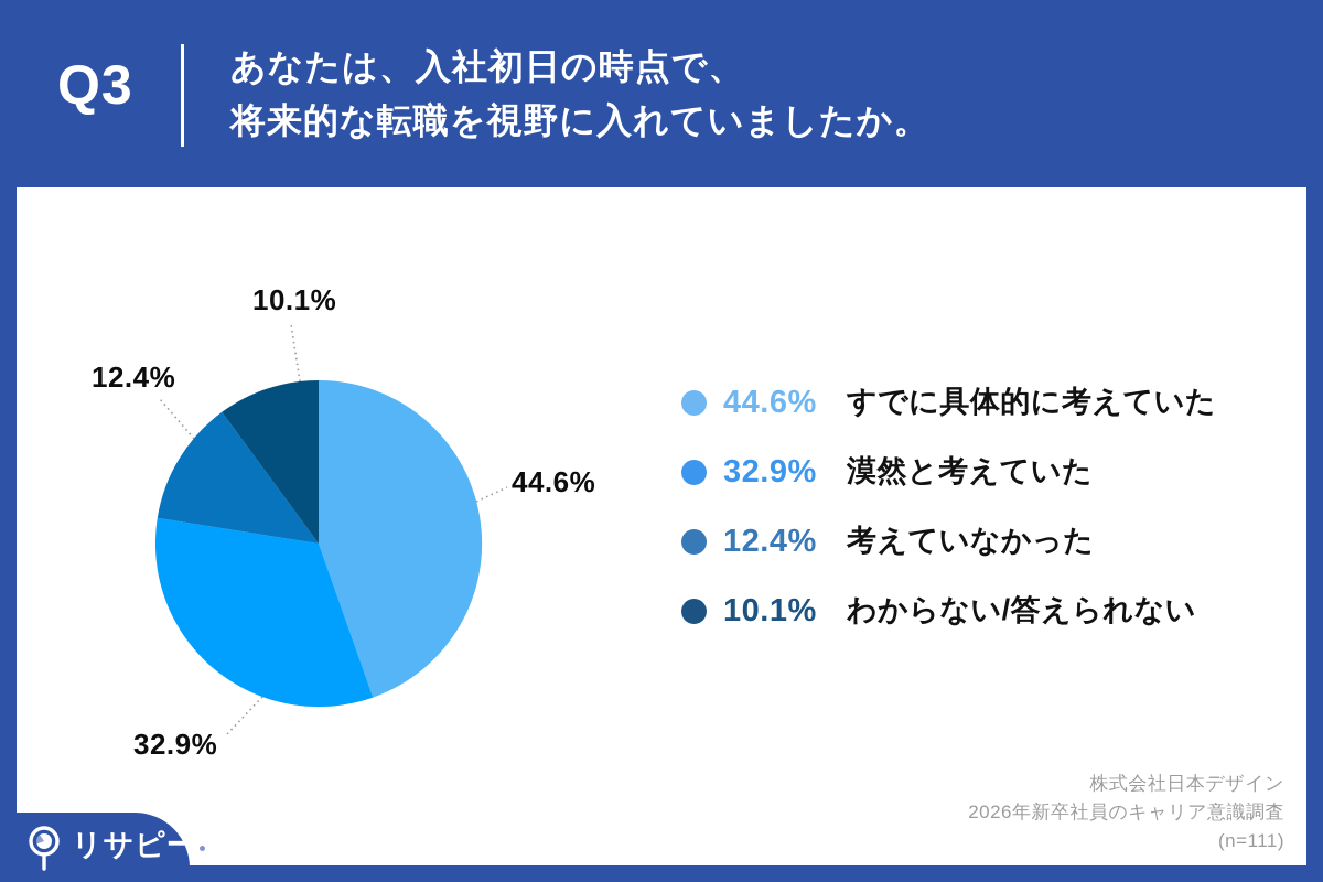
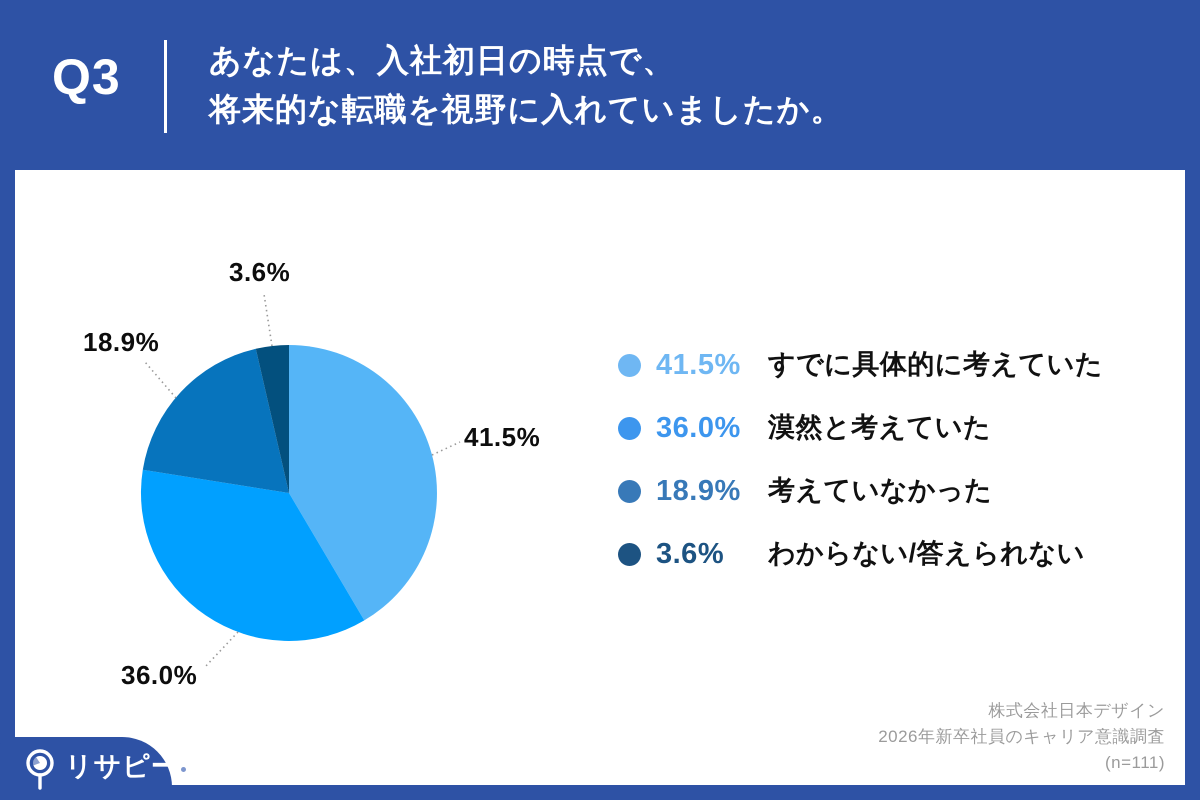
すでに具体的に考えていた: 44.6% -> 41.5%
漠然と考えていた: 32.9% -> 36.0%
考えていなかった: 12.4% -> 18.9%
わからない/答えられない: 10.1% -> 3.6%
